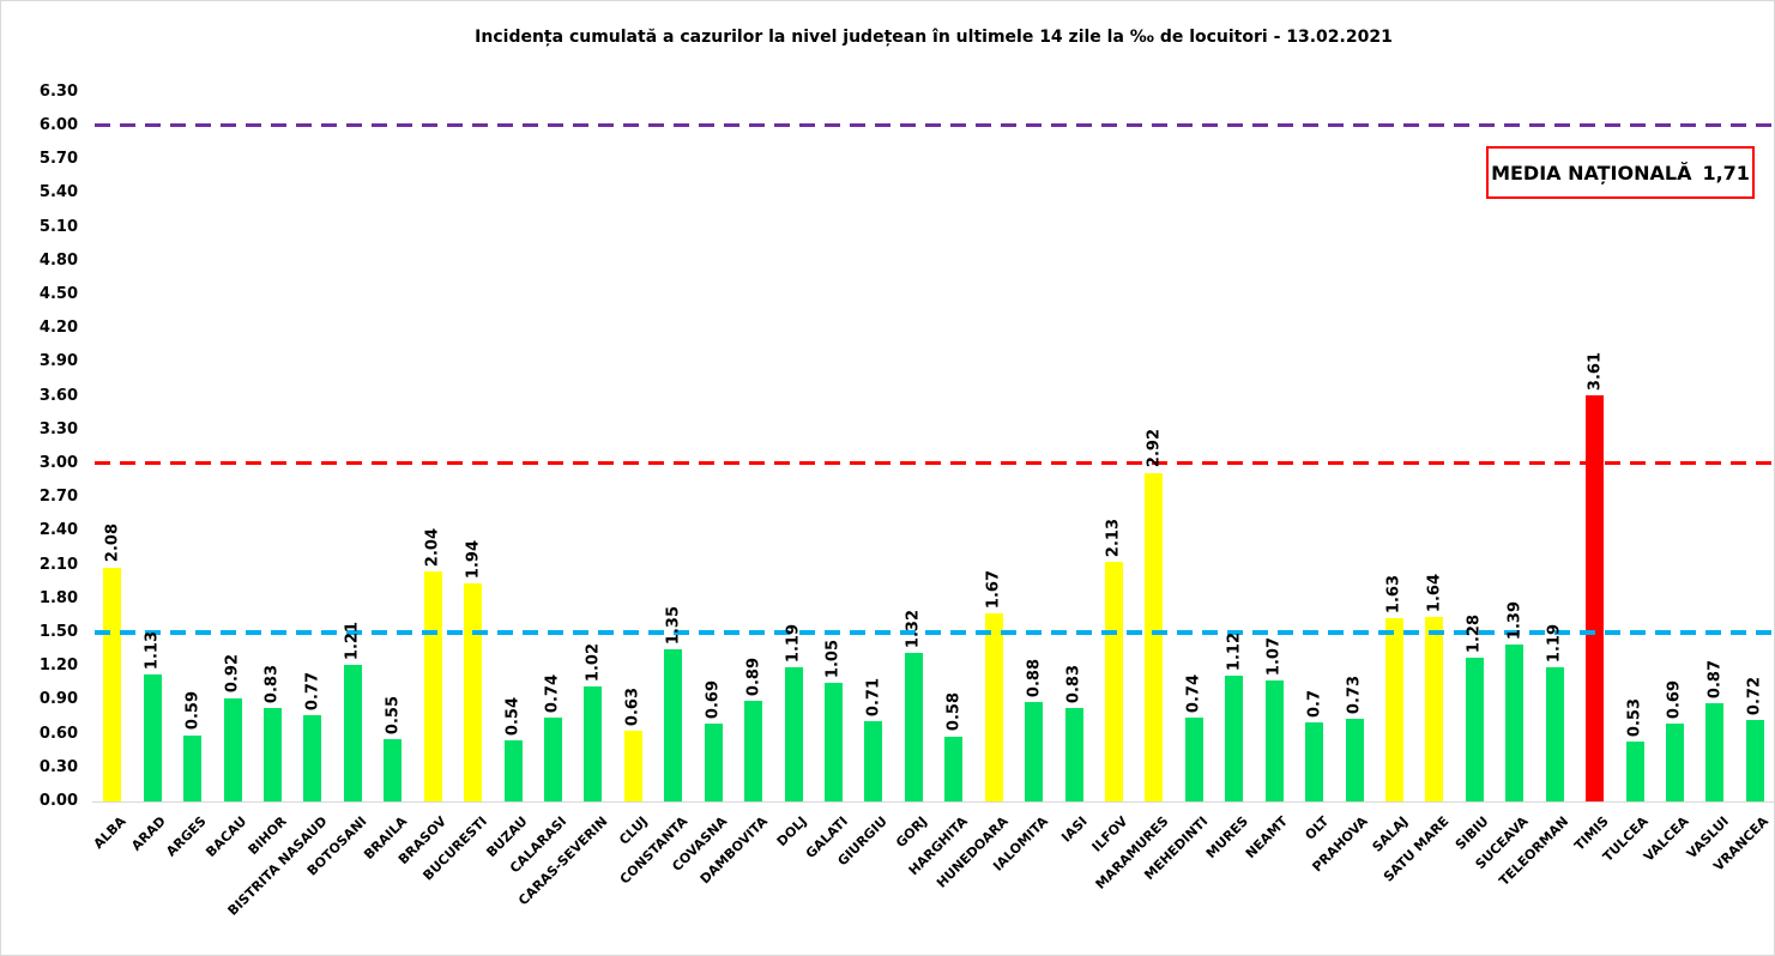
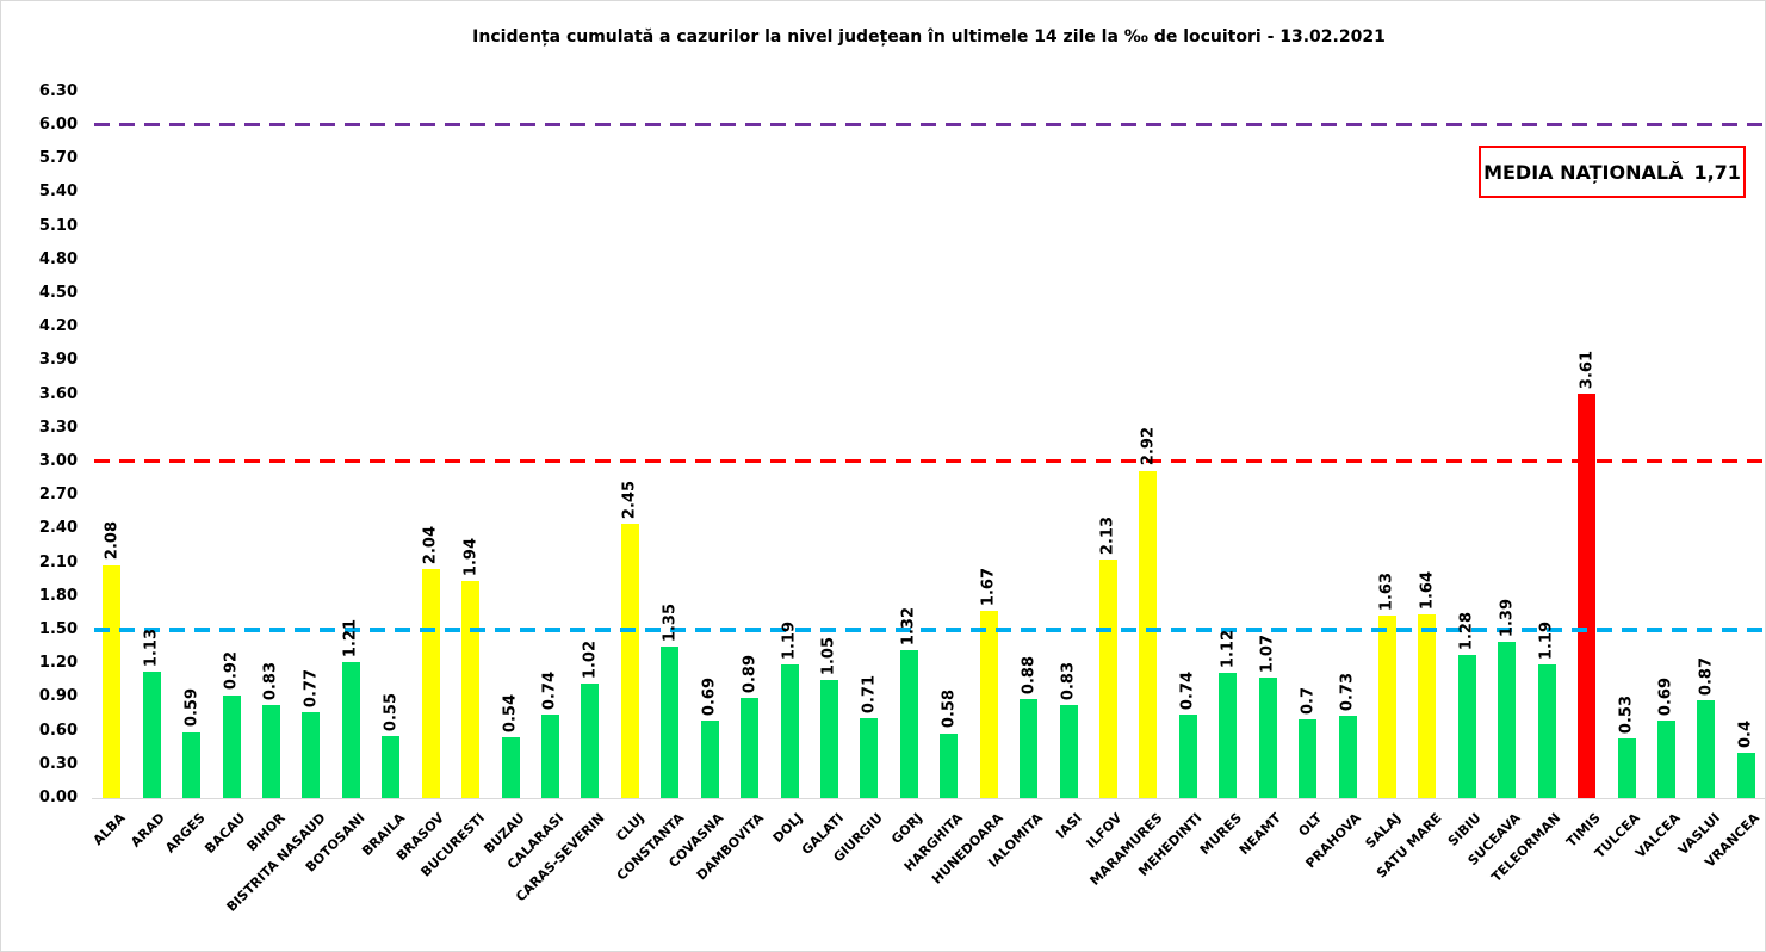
CLUJ: 0.63 -> 2.45
VRANCEA: 0.72 -> 0.4
